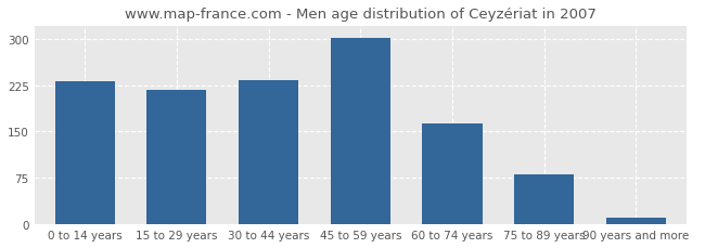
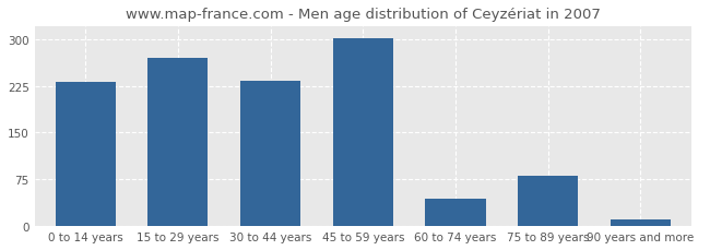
15 to 29 years: 218 -> 270
60 to 74 years: 163 -> 44
